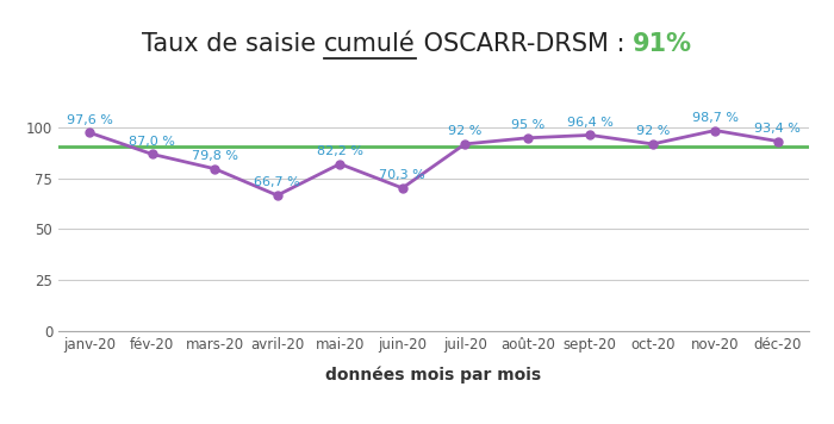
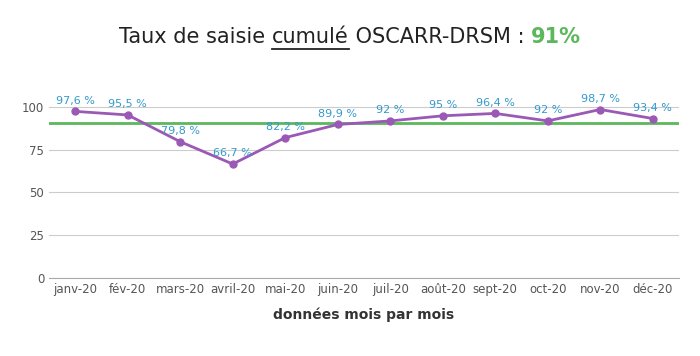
fév-20: 87,0 -> 95,5
juin-20: 70,3 -> 89,9
